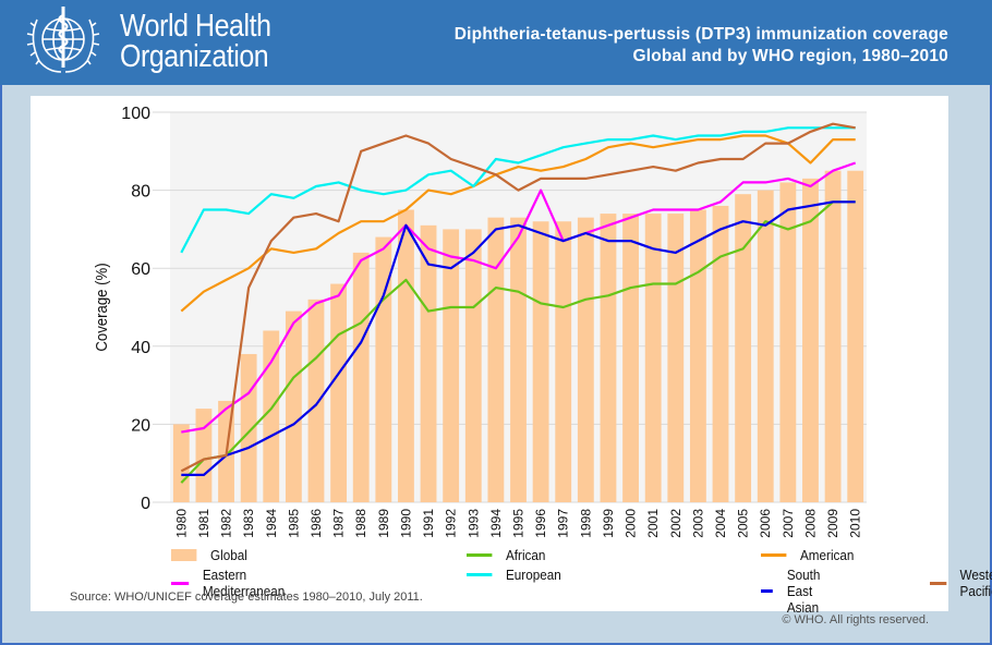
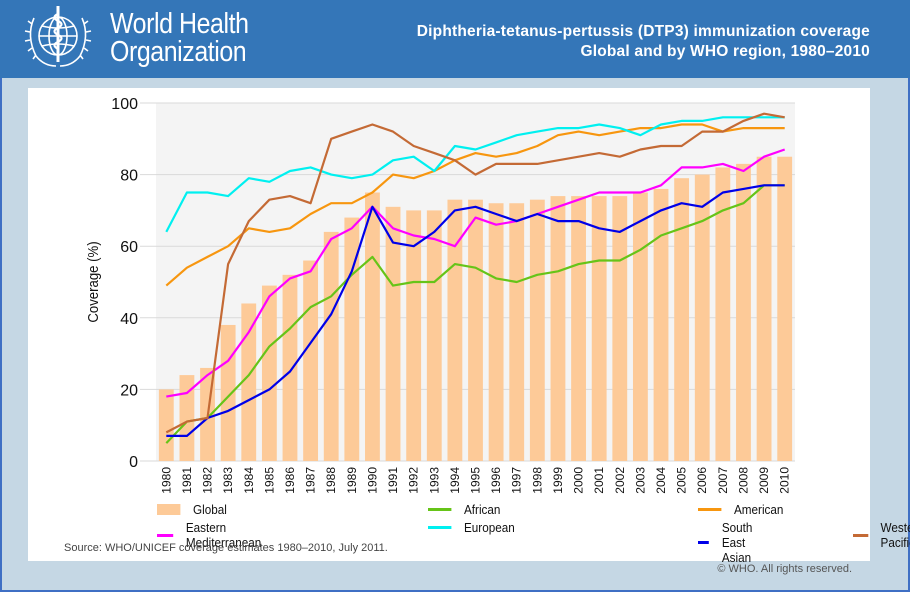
Eastern Mediterranean/1996: 80 -> 66
European/2003: 94 -> 91
African/2006: 72 -> 67
American/2008: 87 -> 93
